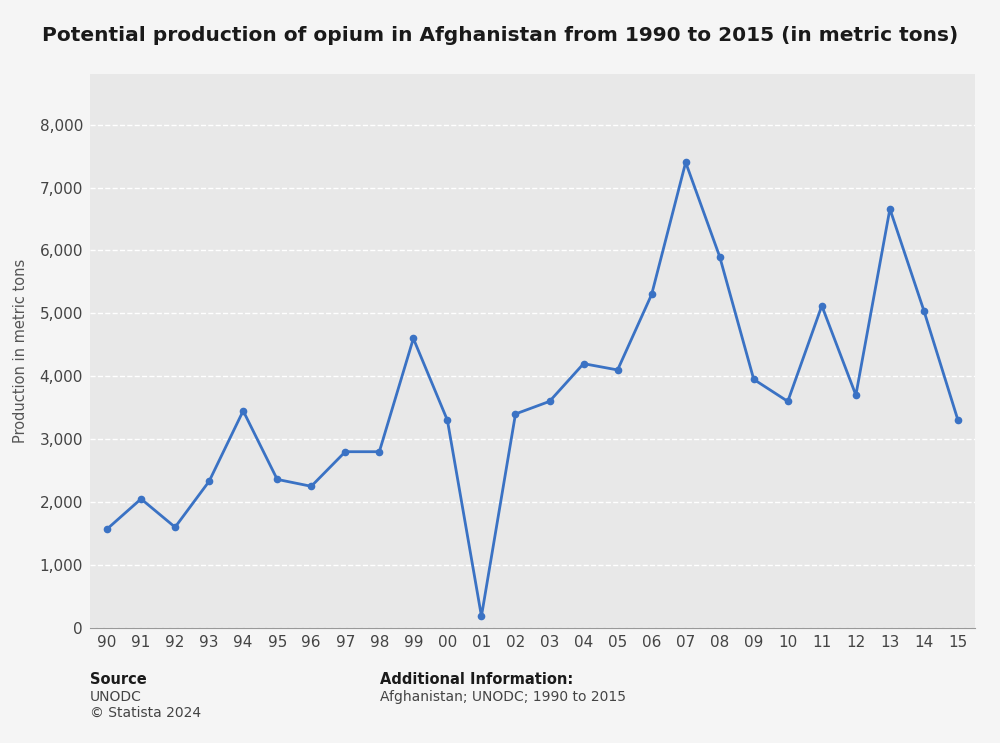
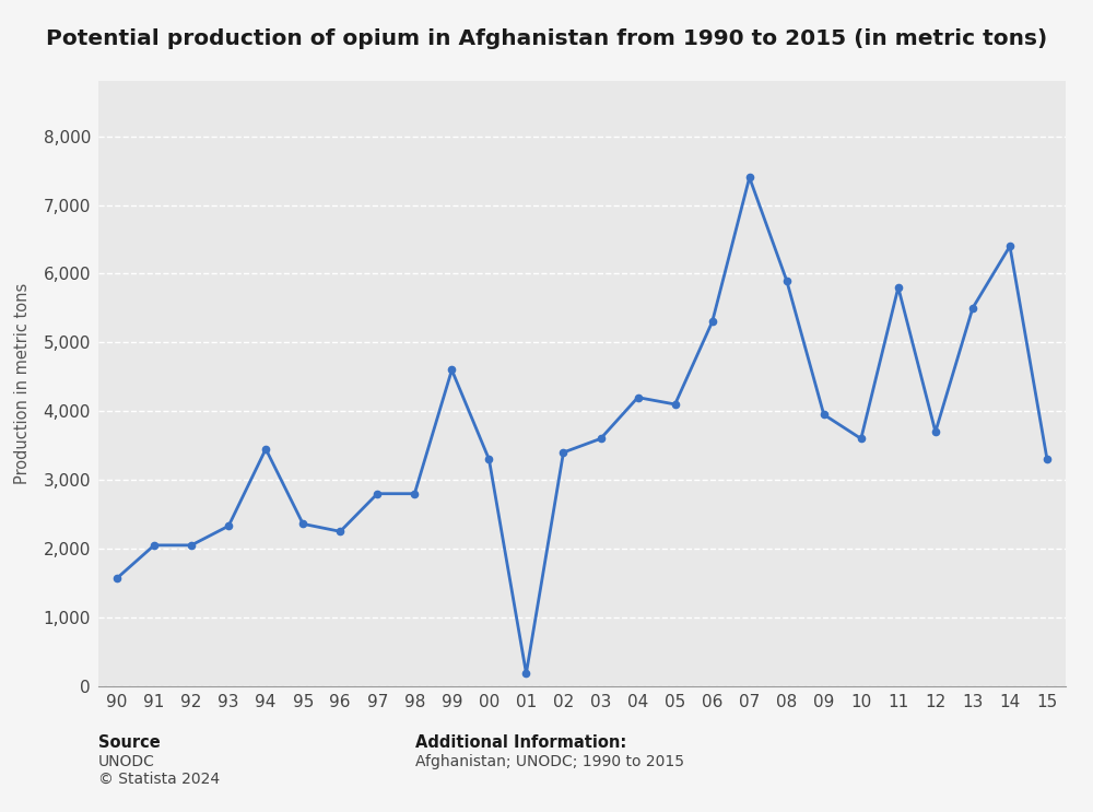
92: 1,600 -> 2,050
11: 5,120 -> 5,800
13: 6,660 -> 5,500
14: 5,040 -> 6,400
